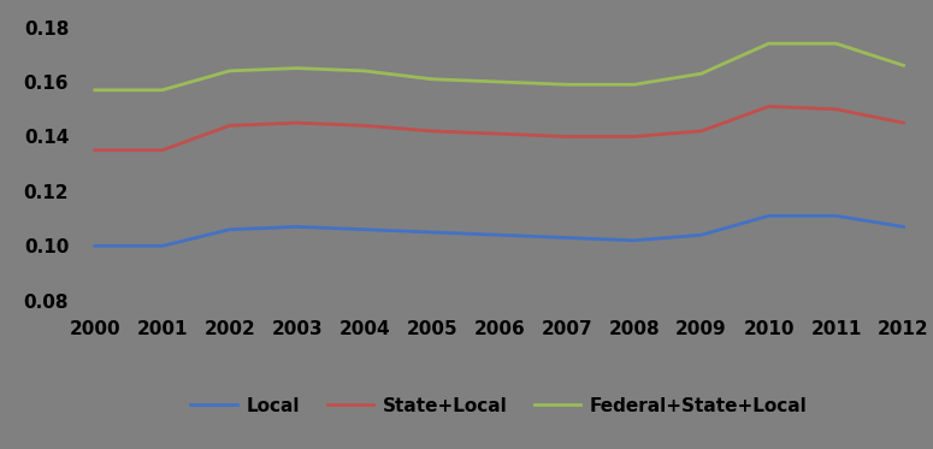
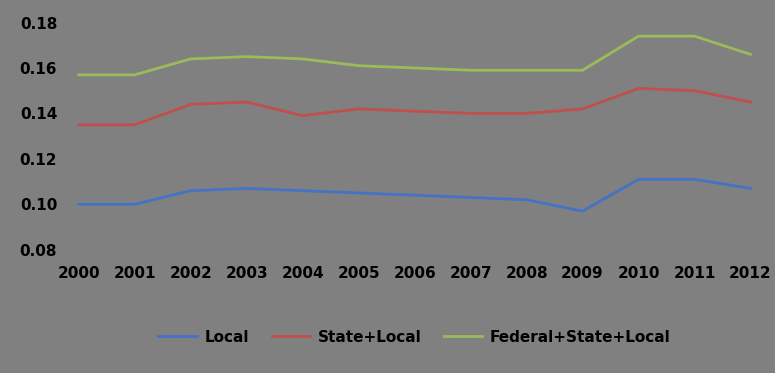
State+Local/2004: 0.144 -> 0.139
Local/2009: 0.104 -> 0.097
Federal+State+Local/2009: 0.163 -> 0.159
